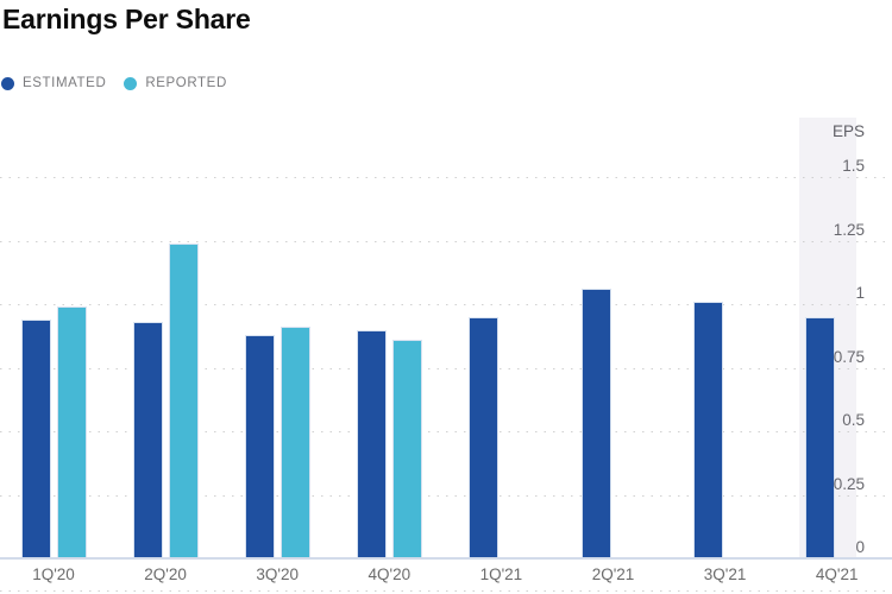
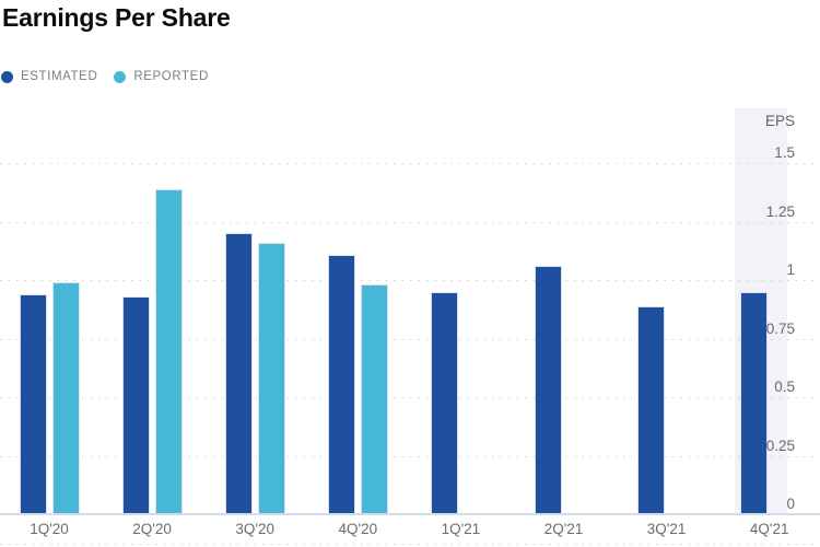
REPORTED/2Q'20: 1.24 -> 1.39
ESTIMATED/3Q'20: 0.88 -> 1.20
REPORTED/3Q'20: 0.91 -> 1.16
ESTIMATED/4Q'20: 0.90 -> 1.11
REPORTED/4Q'20: 0.86 -> 0.98
ESTIMATED/3Q'21: 1.01 -> 0.89
